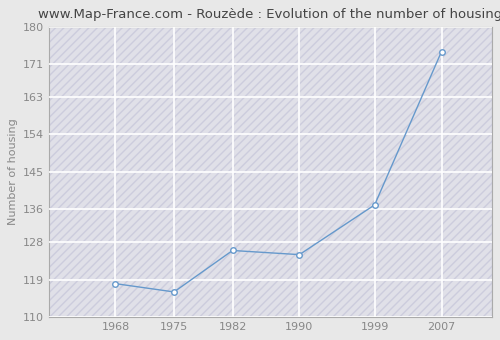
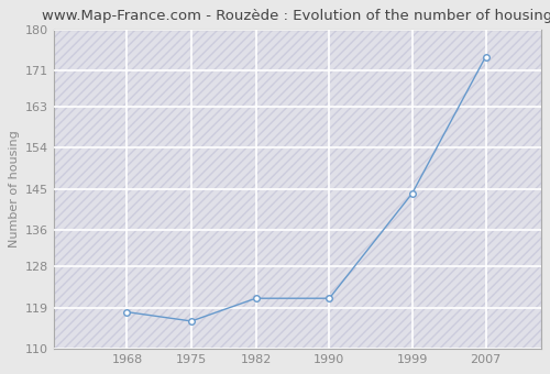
1982: 126 -> 121
1990: 125 -> 121
1999: 137 -> 144
